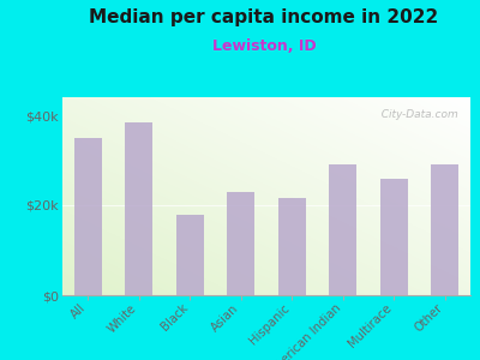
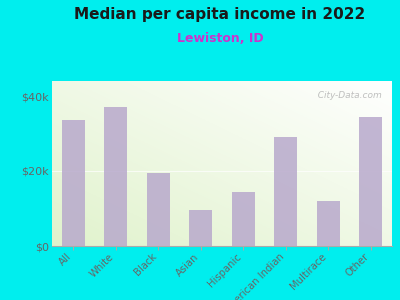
All: $35.0k -> $33.5k
White: $38.5k -> $37.0k
Black: $18.0k -> $19.5k
Asian: $23.0k -> $9.5k
Hispanic: $21.5k -> $14.5k
Multirace: $26.0k -> $12.0k
Other: $29.0k -> $34.5k
